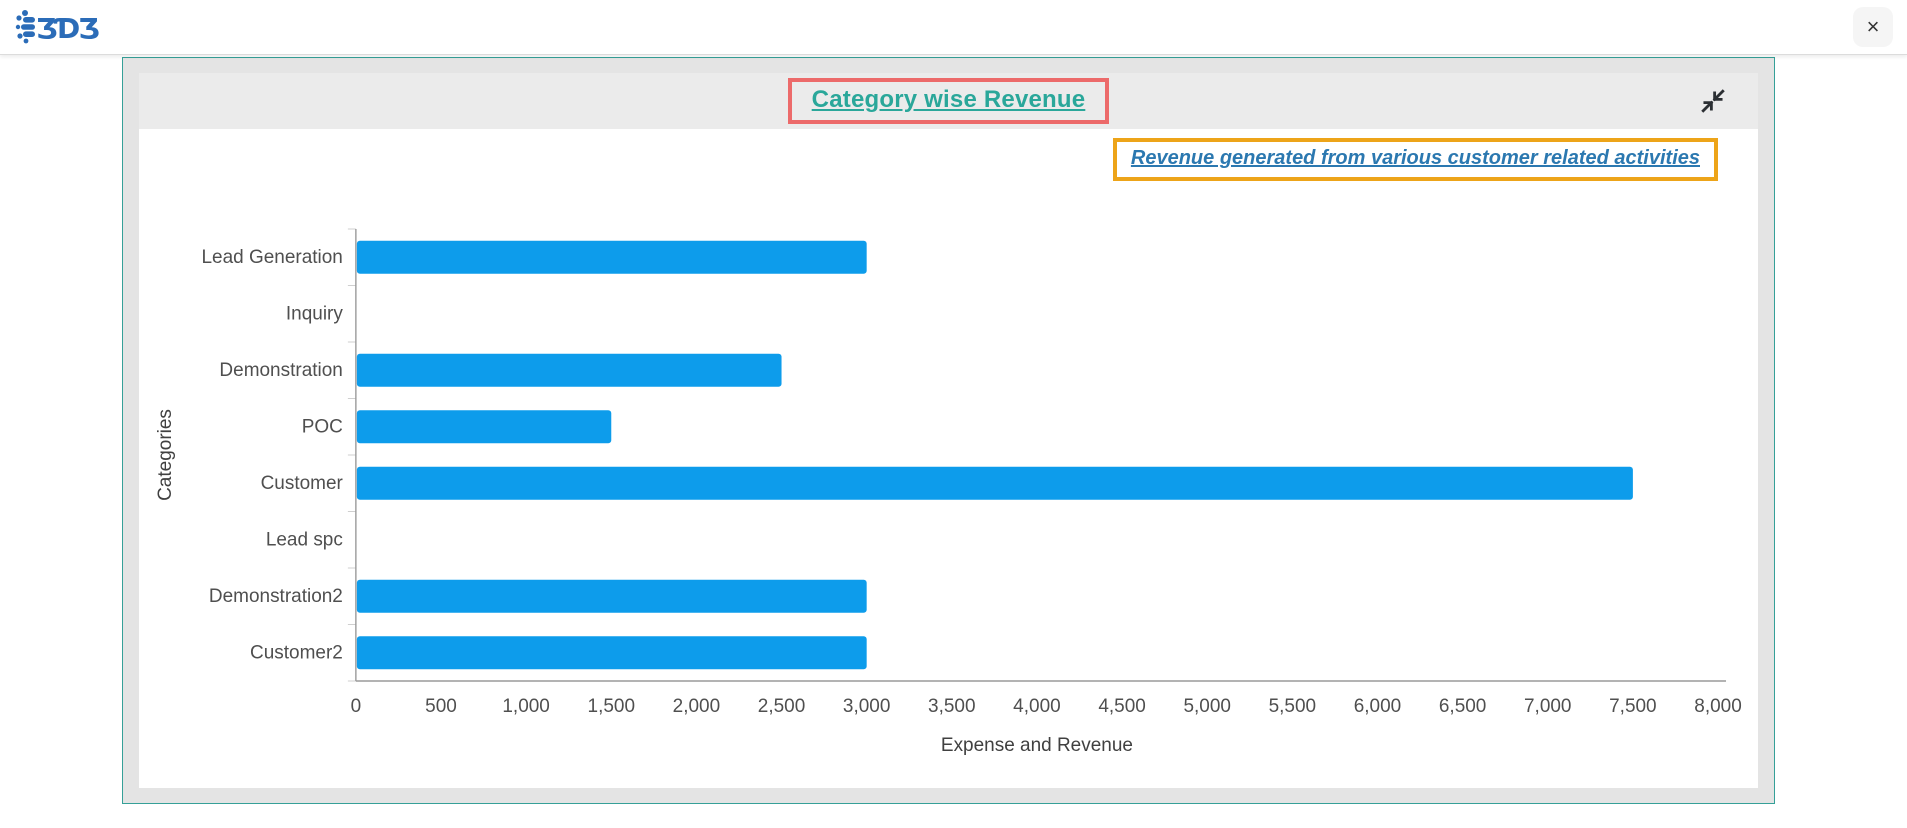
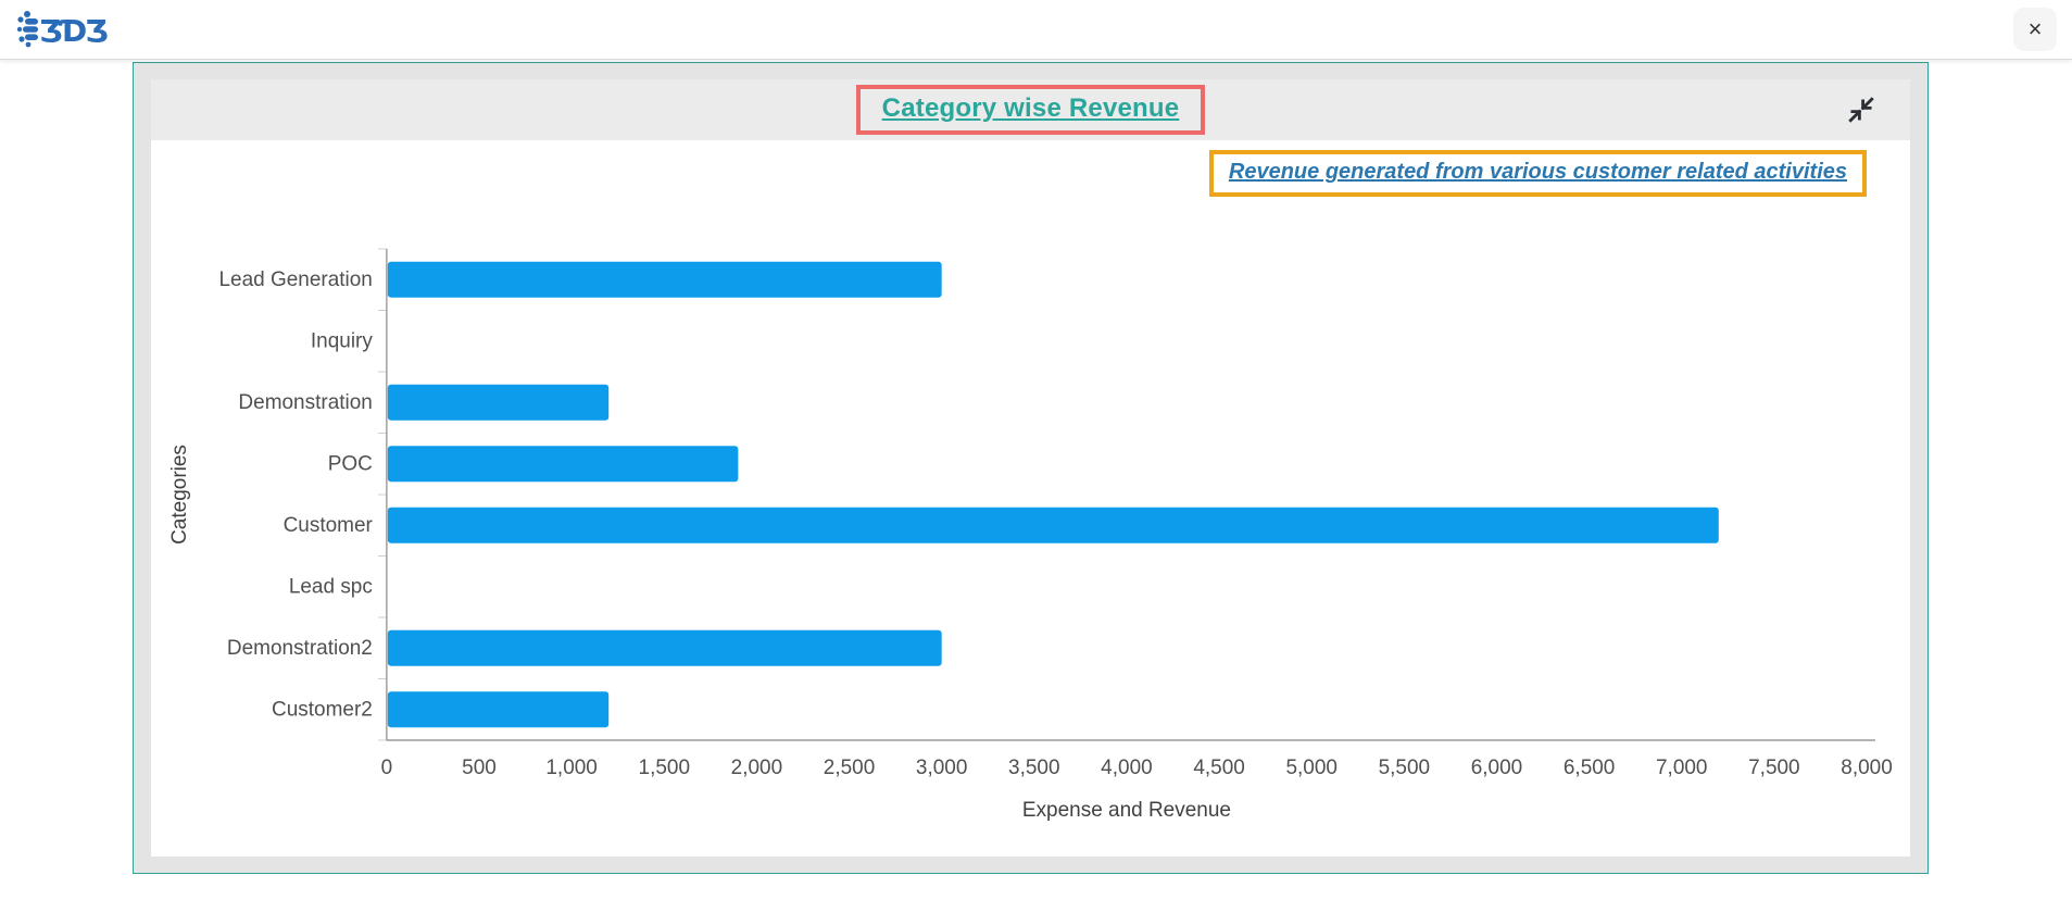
Demonstration: 2500 -> 1200
POC: 1500 -> 1900
Customer: 7500 -> 7200
Customer2: 3000 -> 1200
